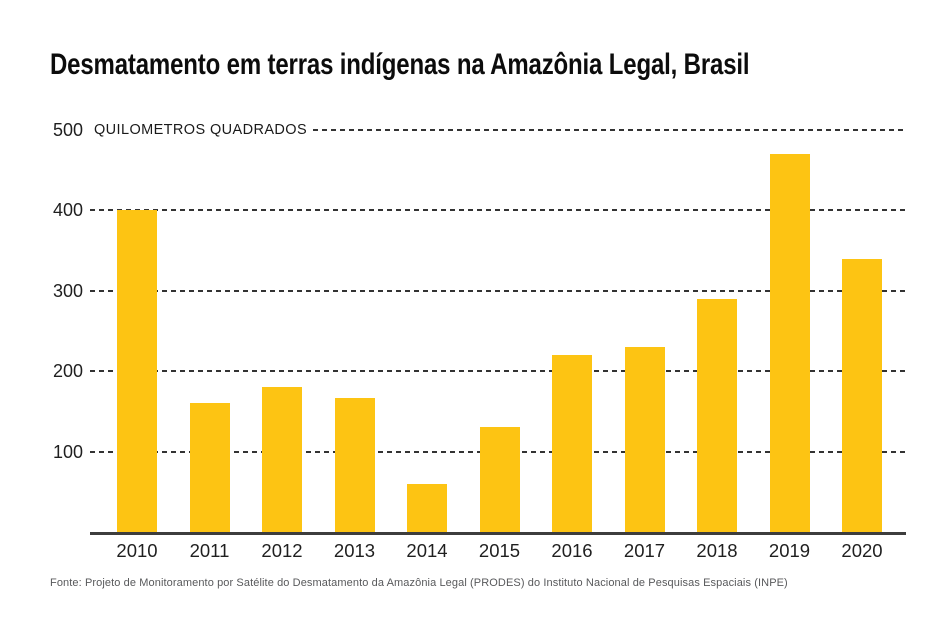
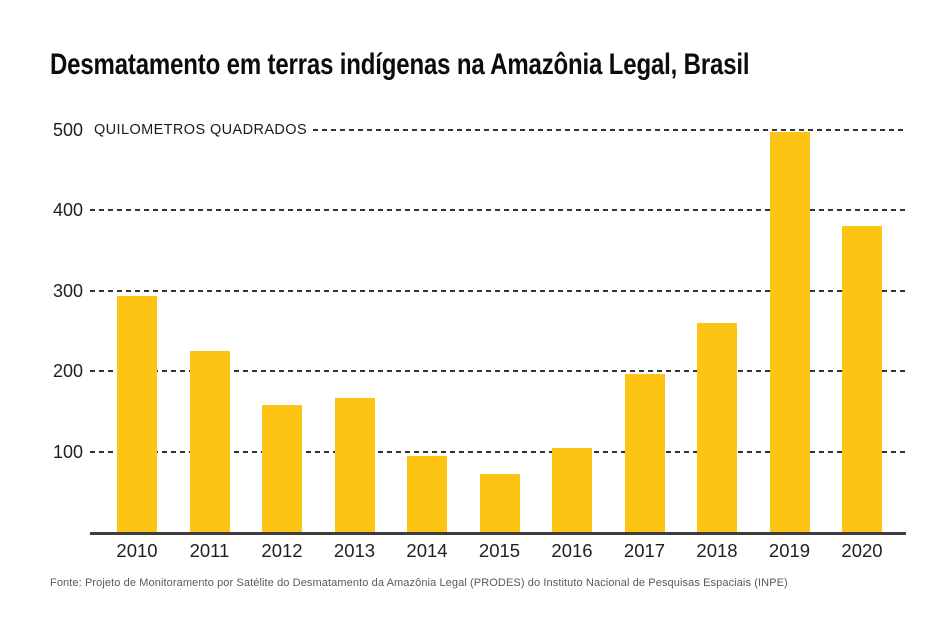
2010: 400 -> 290
2011: 160 -> 220
2012: 180 -> 160
2014: 60 -> 100
2015: 130 -> 70
2016: 220 -> 100
2017: 230 -> 200
2018: 290 -> 260
2019: 470 -> 500
2020: 340 -> 380
